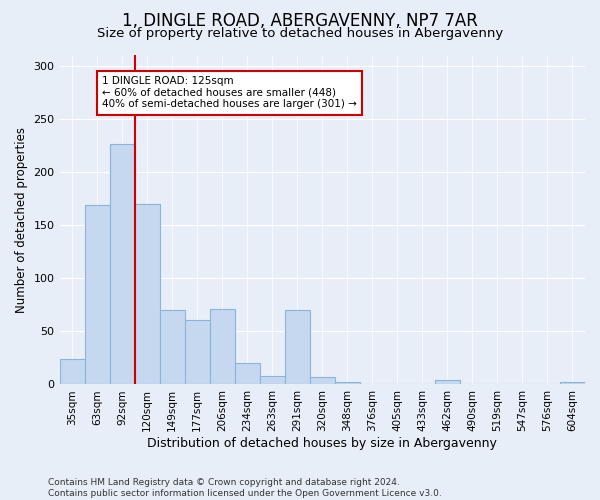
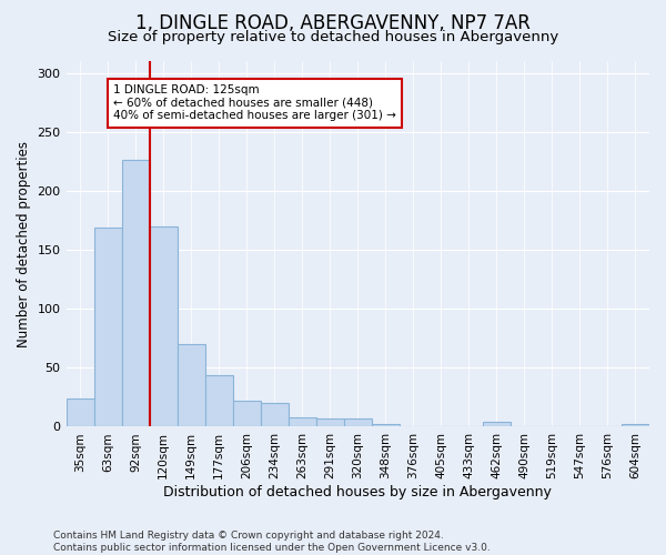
177sqm: 61 -> 44
206sqm: 71 -> 22
291sqm: 70 -> 7
